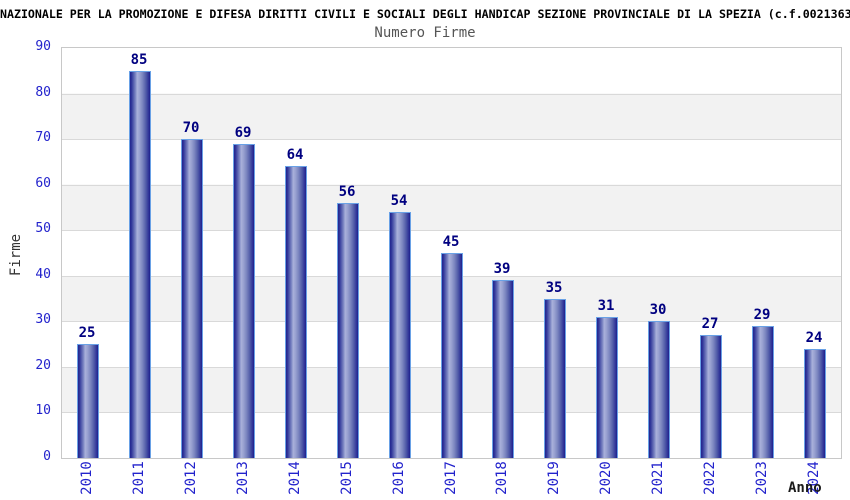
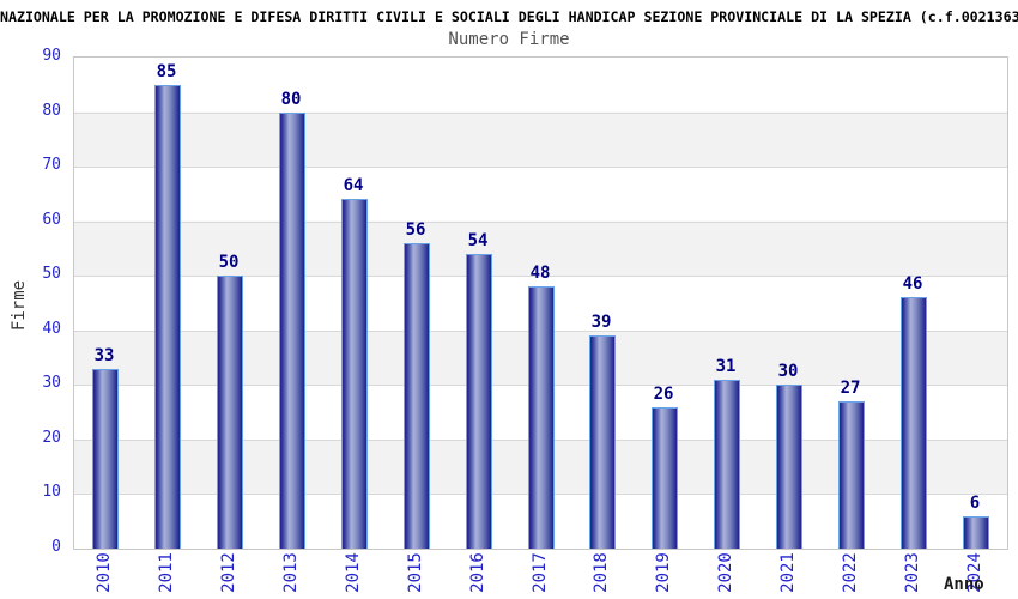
2010: 25 -> 33
2012: 70 -> 50
2013: 69 -> 80
2017: 45 -> 48
2019: 35 -> 26
2023: 29 -> 46
2024: 24 -> 6
